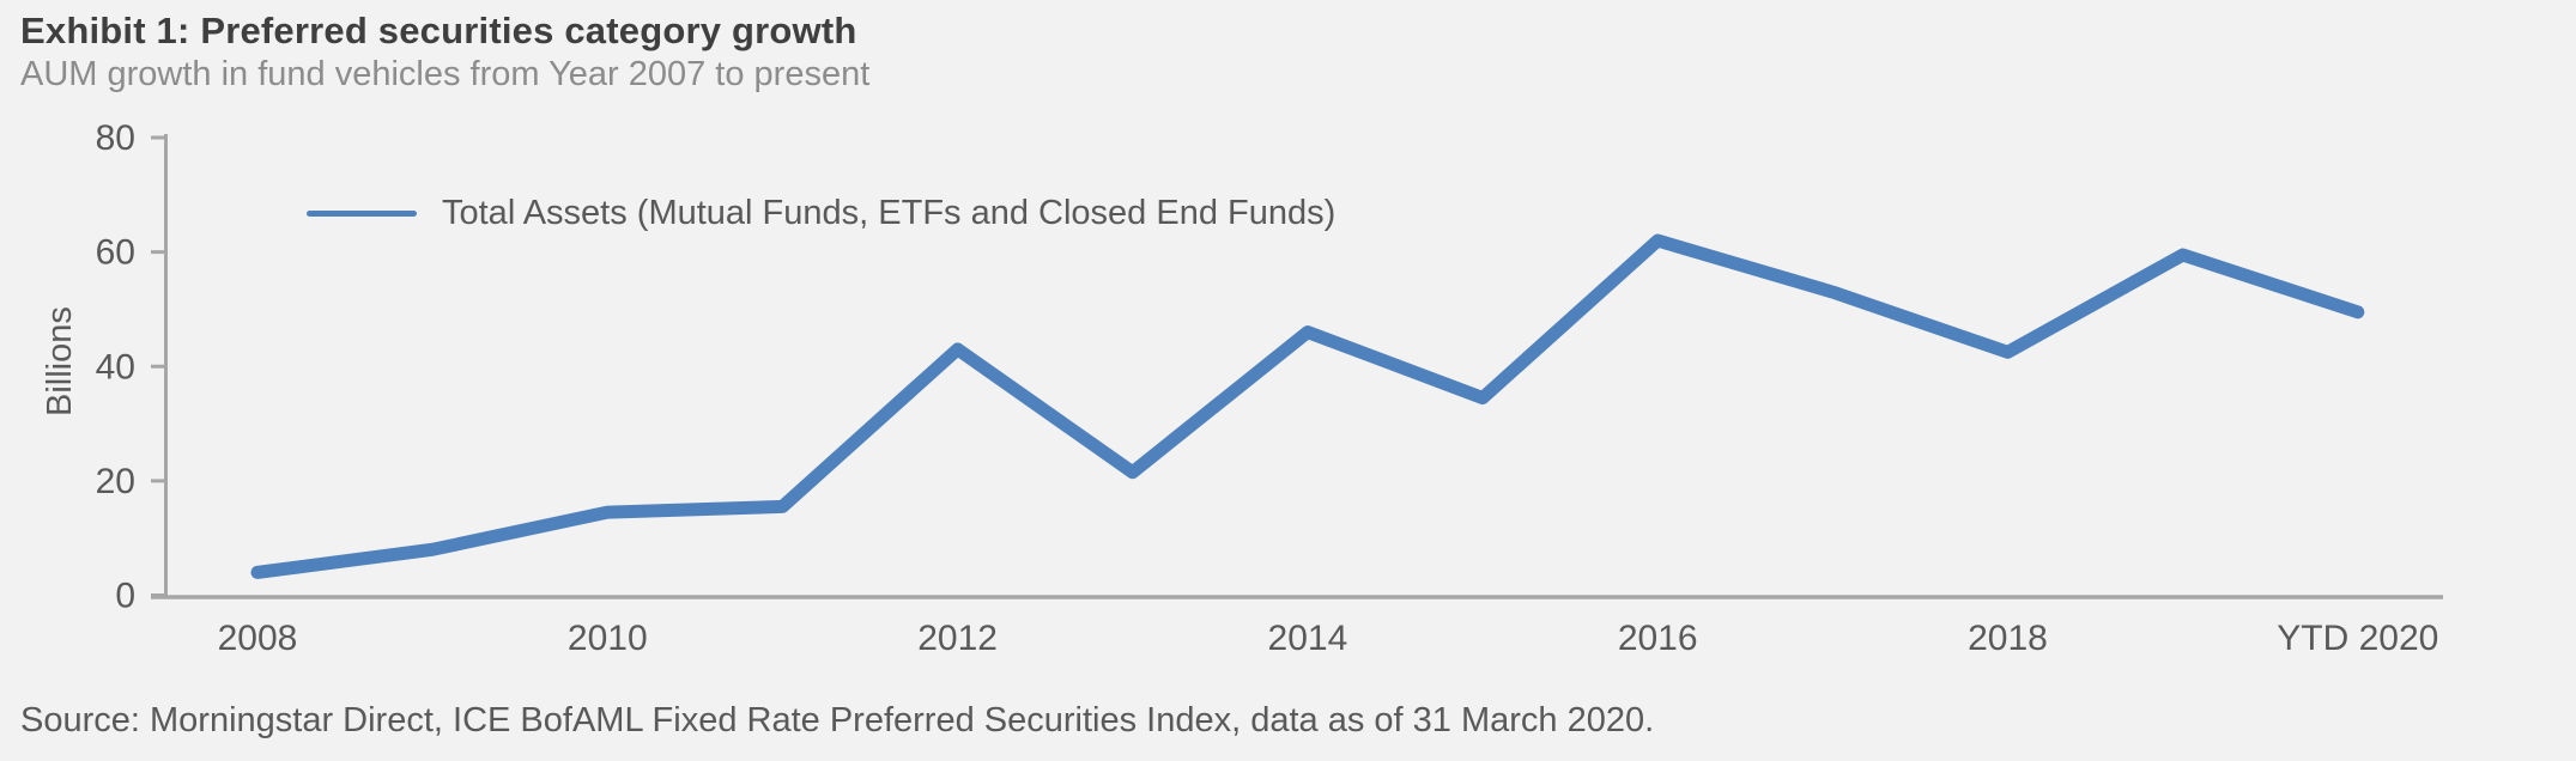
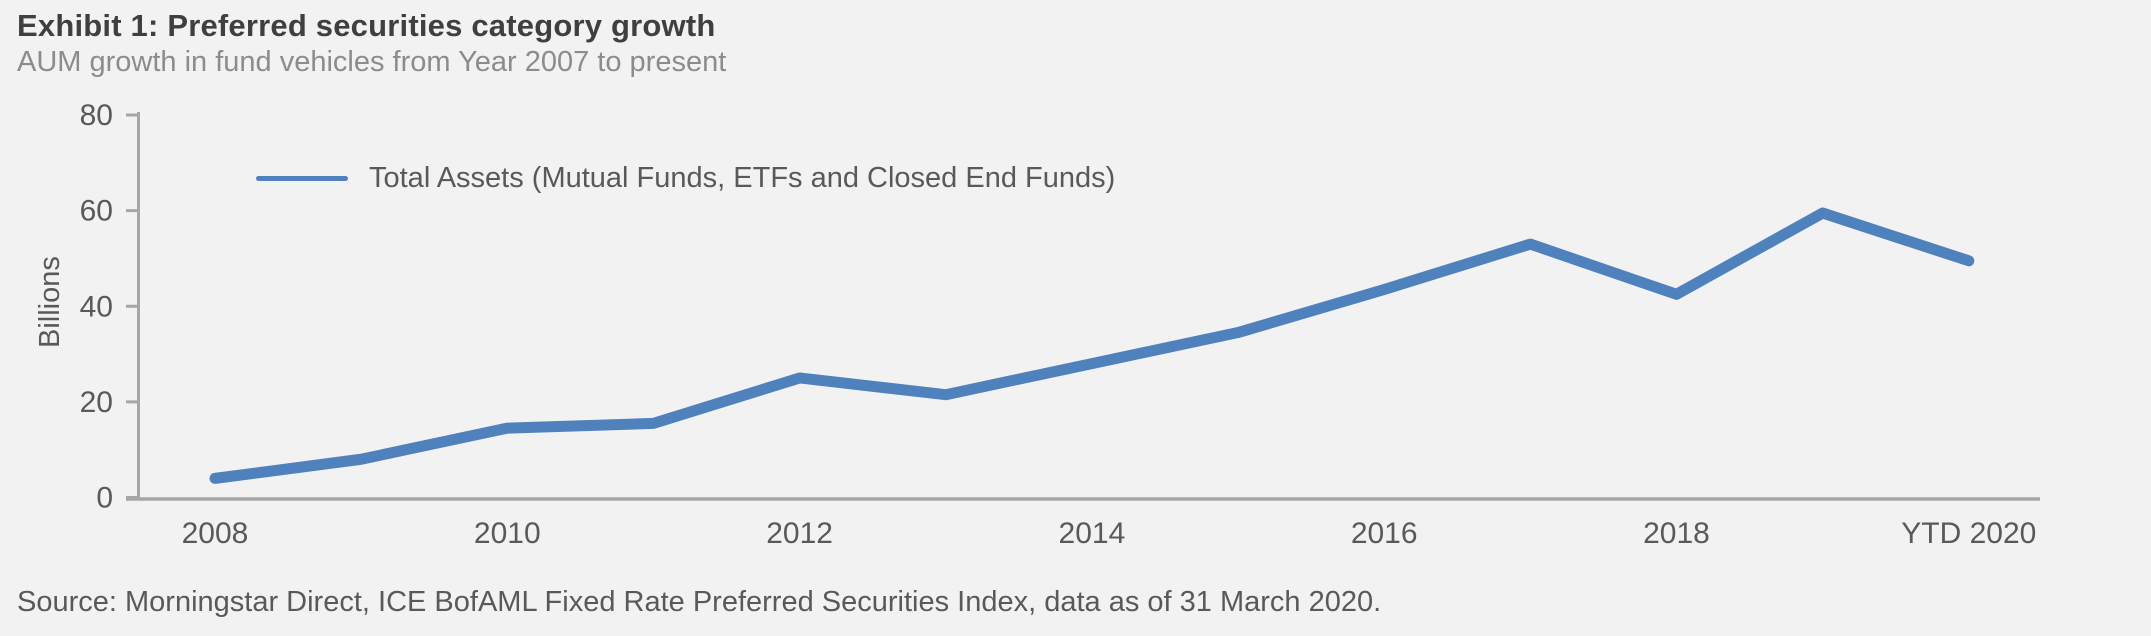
2012: 43 -> 25
2014: 46 -> 28
2016: 62 -> 44
